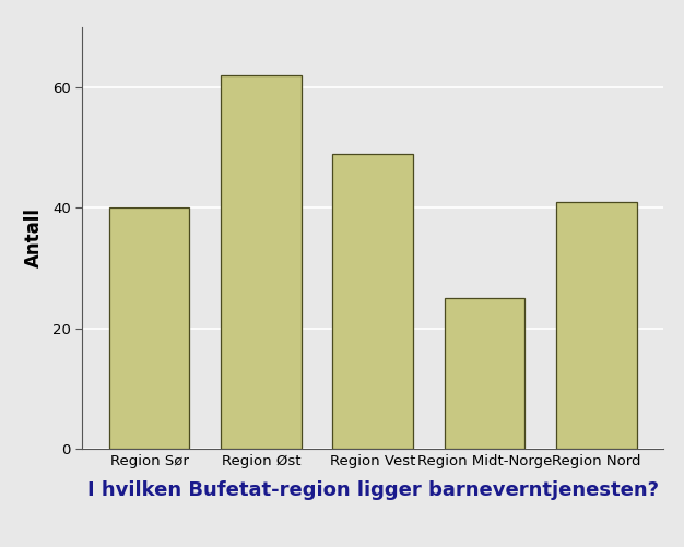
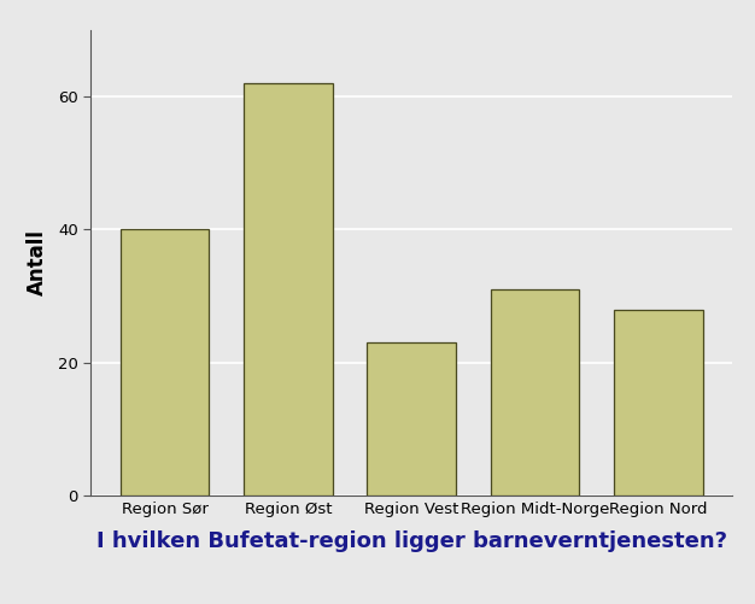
Region Vest: 49 -> 23
Region Midt-Norge: 25 -> 31
Region Nord: 41 -> 28
